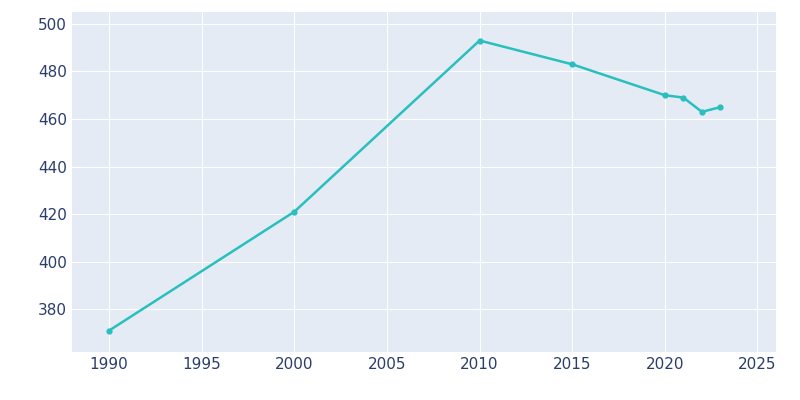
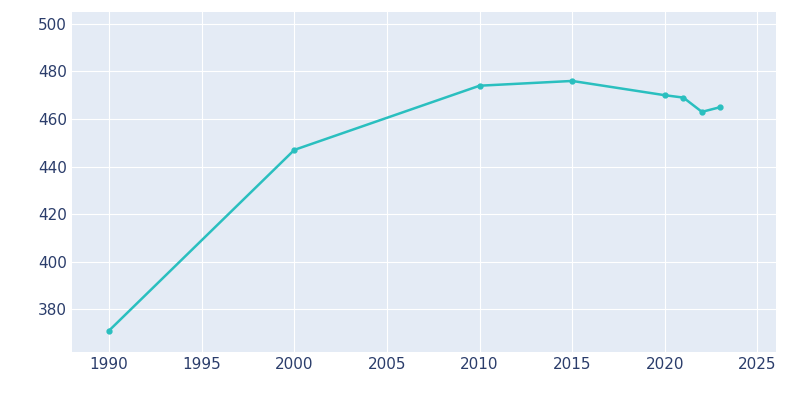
2000: 421 -> 447
2010: 493 -> 474
2015: 483 -> 476
